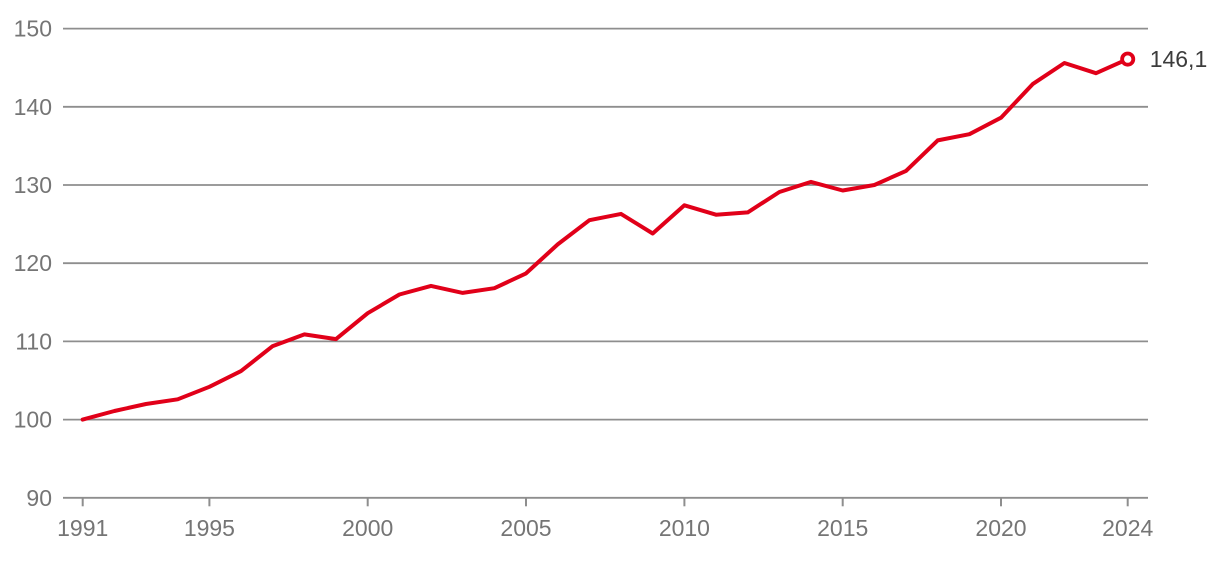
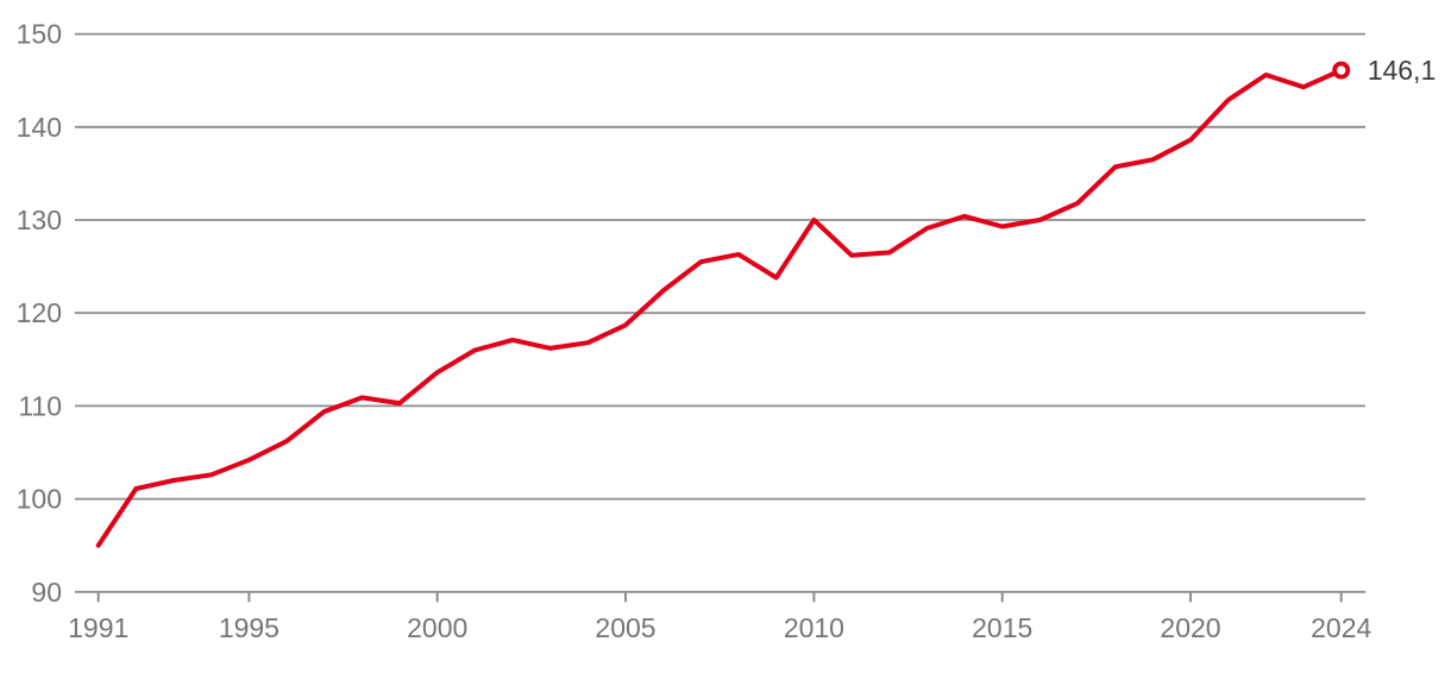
1991: 100 -> 95
2010: 127 -> 130
